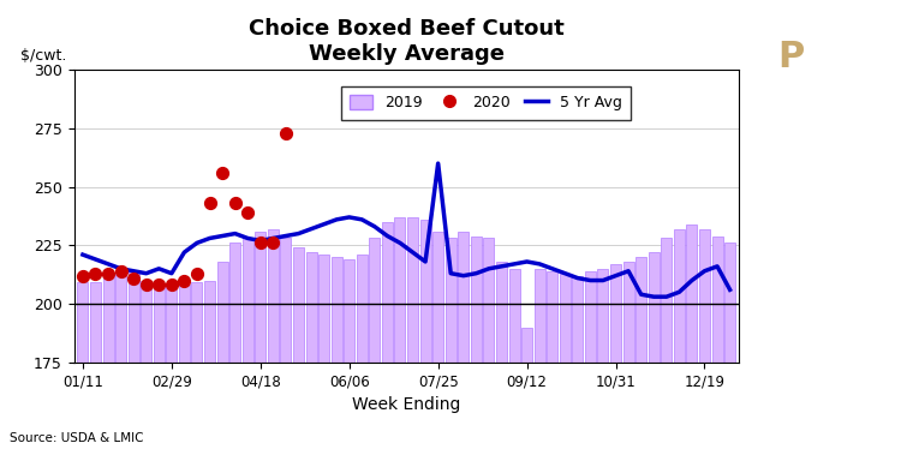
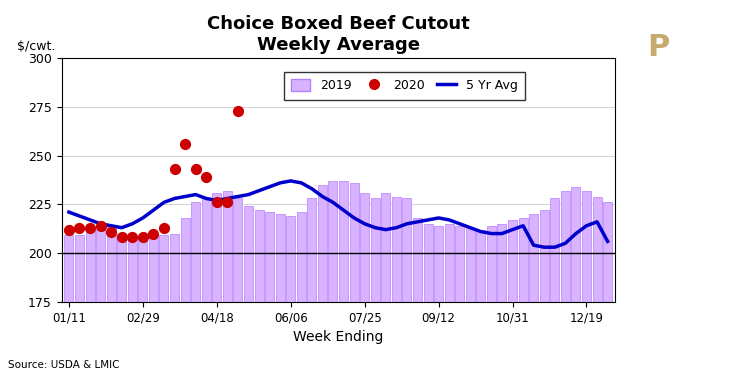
5 Yr Avg/02/29: 213 -> 218
5 Yr Avg/07/25: 260 -> 215
2019/09/12: 190 -> 214
